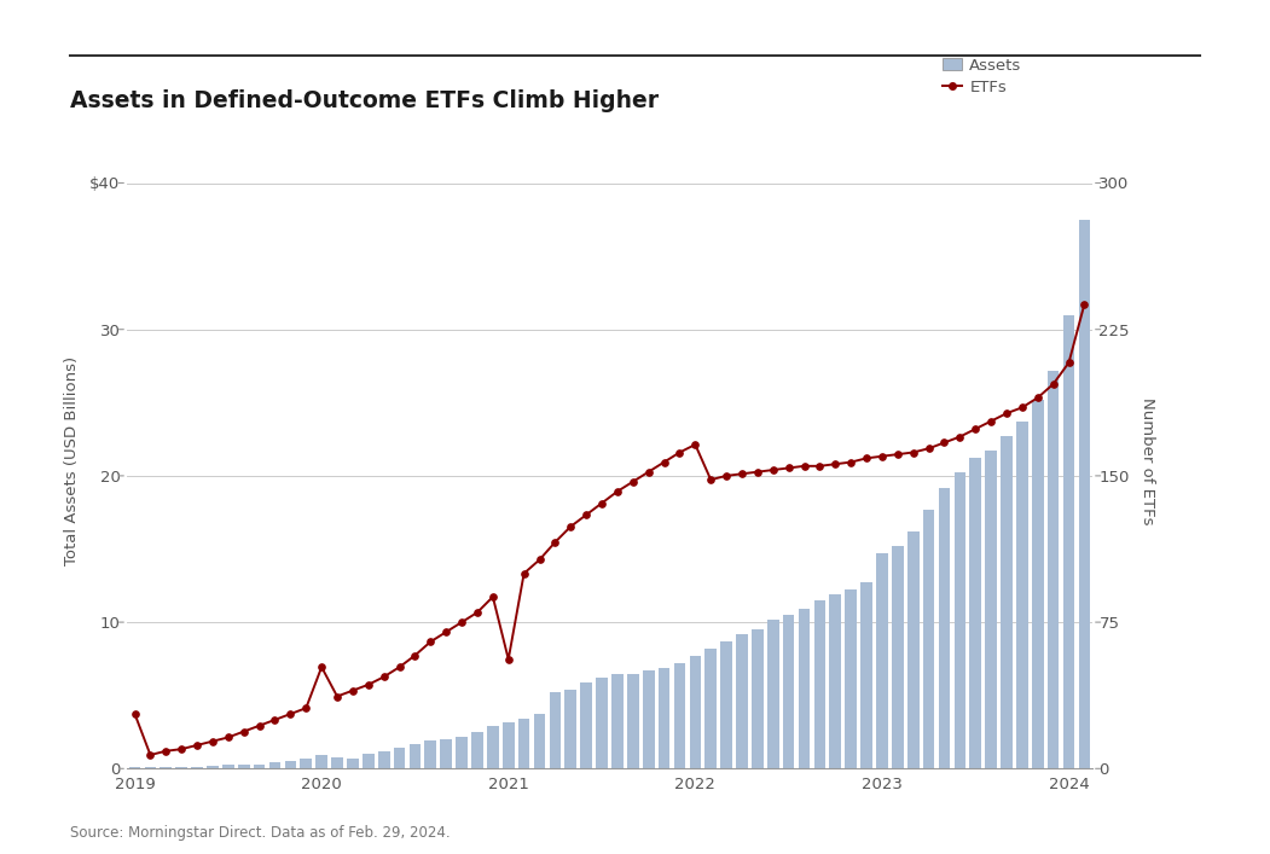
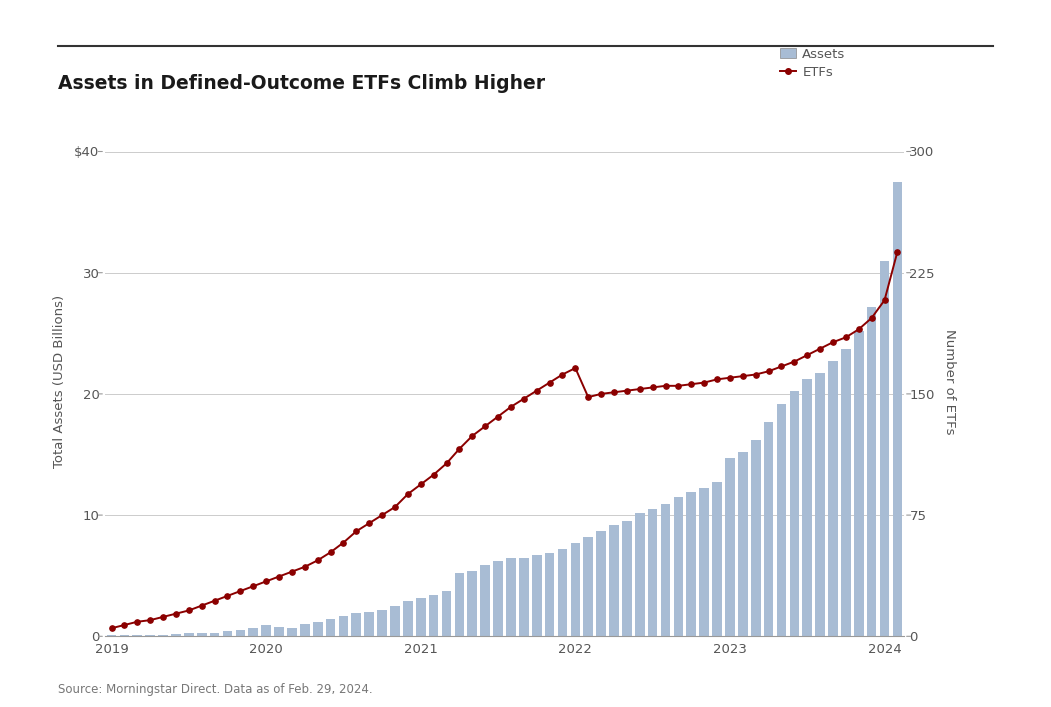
ETFs/2019: 28 -> 5
ETFs/2020: 52 -> 34
ETFs/2021: 56 -> 94
